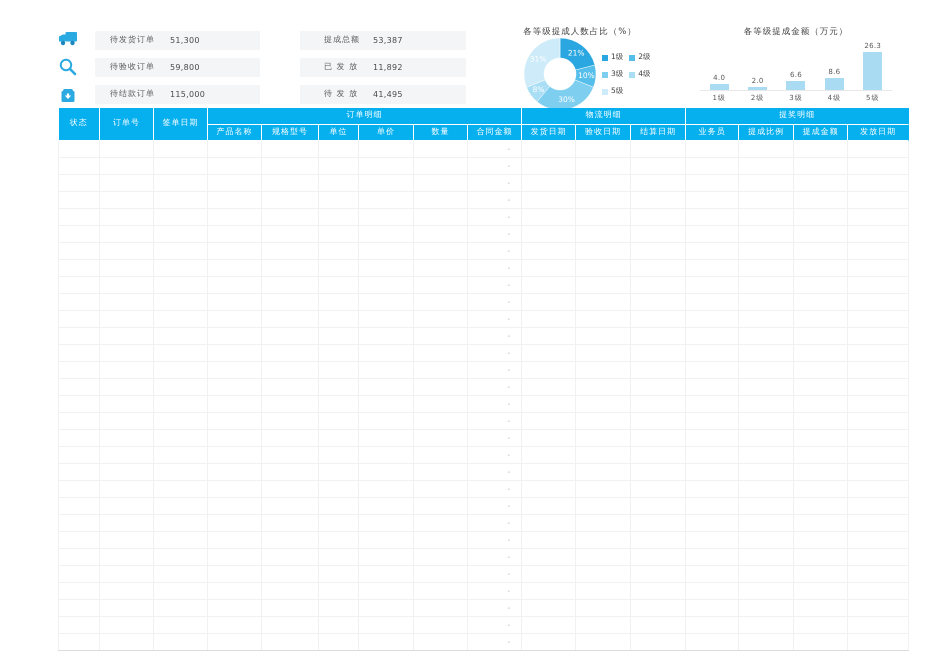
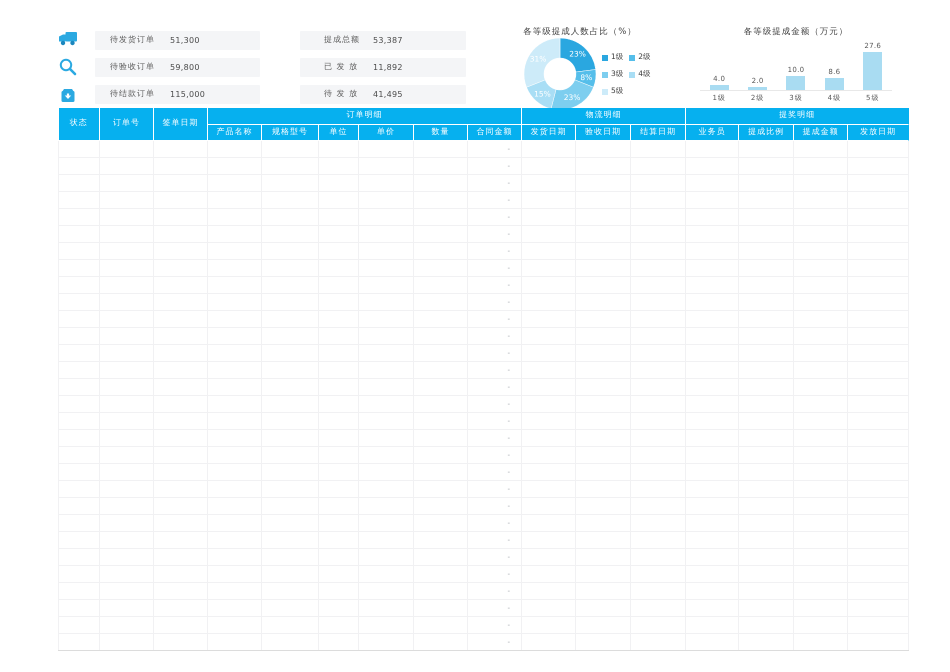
各等级提成人数占比（%）/1级: 21% -> 23%
各等级提成人数占比（%）/2级: 10% -> 8%
各等级提成人数占比（%）/3级: 30% -> 23%
各等级提成人数占比（%）/4级: 8% -> 15%
各等级提成金额（万元）/3级: 6.6 -> 10.0
各等级提成金额（万元）/5级: 26.3 -> 27.6
